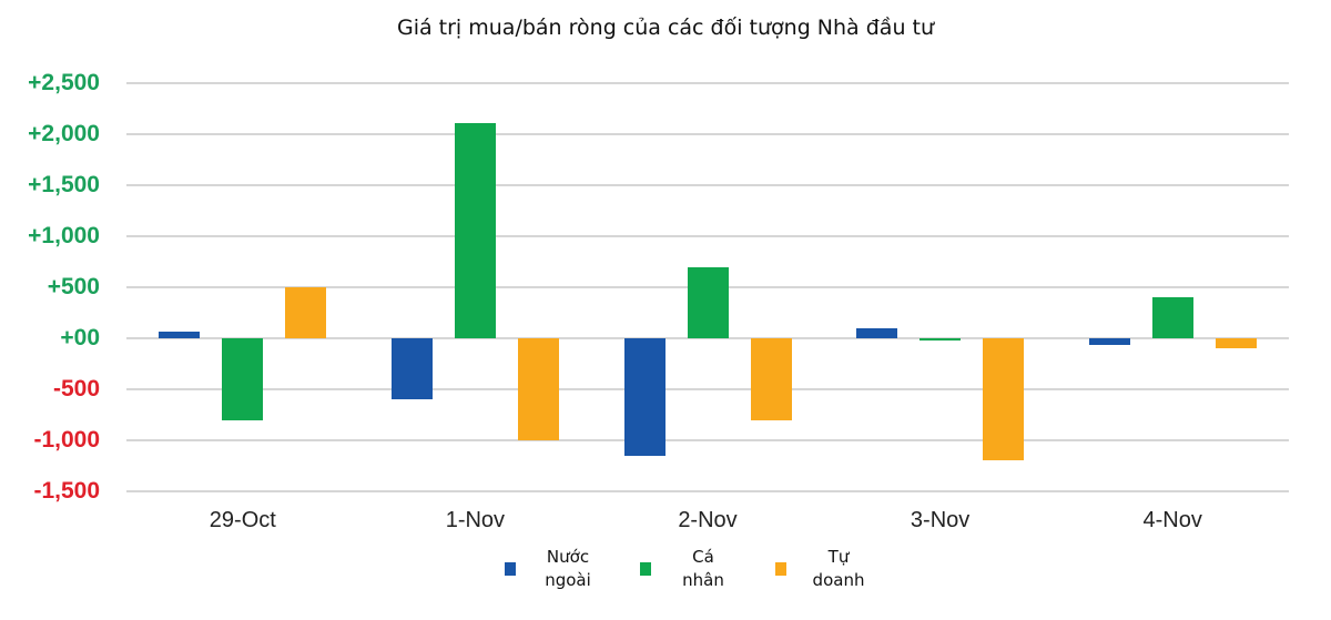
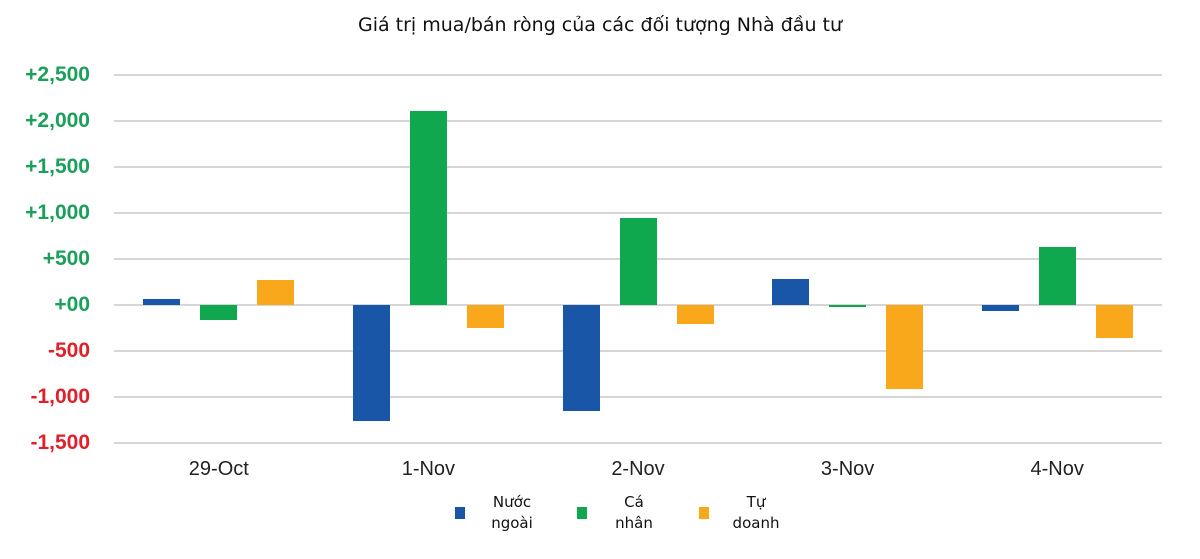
Cá nhân/29-Oct: -800 -> -200
Tự doanh/29-Oct: 500 -> 300
Nước ngoài/1-Nov: -600 -> -1300
Tự doanh/1-Nov: -1000 -> -200
Cá nhân/2-Nov: 700 -> 900
Tự doanh/2-Nov: -800 -> -200
Nước ngoài/3-Nov: 100 -> 300
Tự doanh/3-Nov: -1200 -> -900
Cá nhân/4-Nov: 400 -> 600
Tự doanh/4-Nov: -100 -> -400
